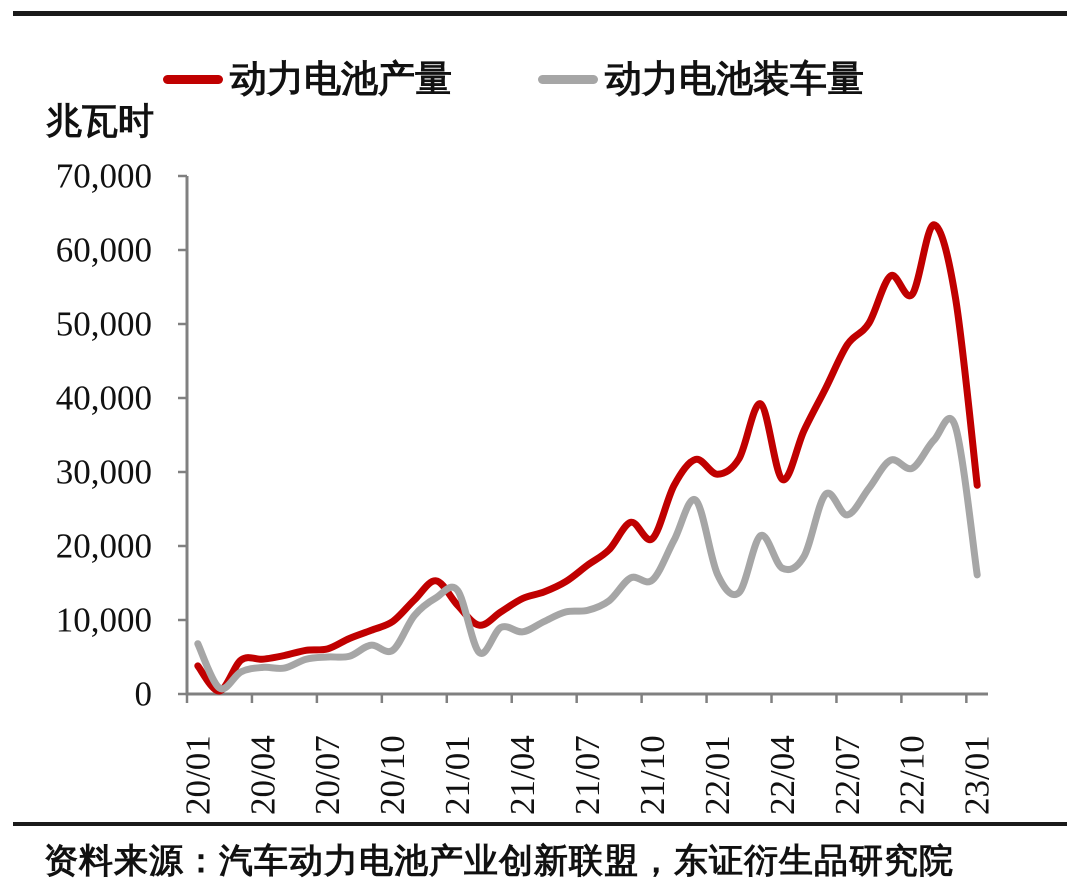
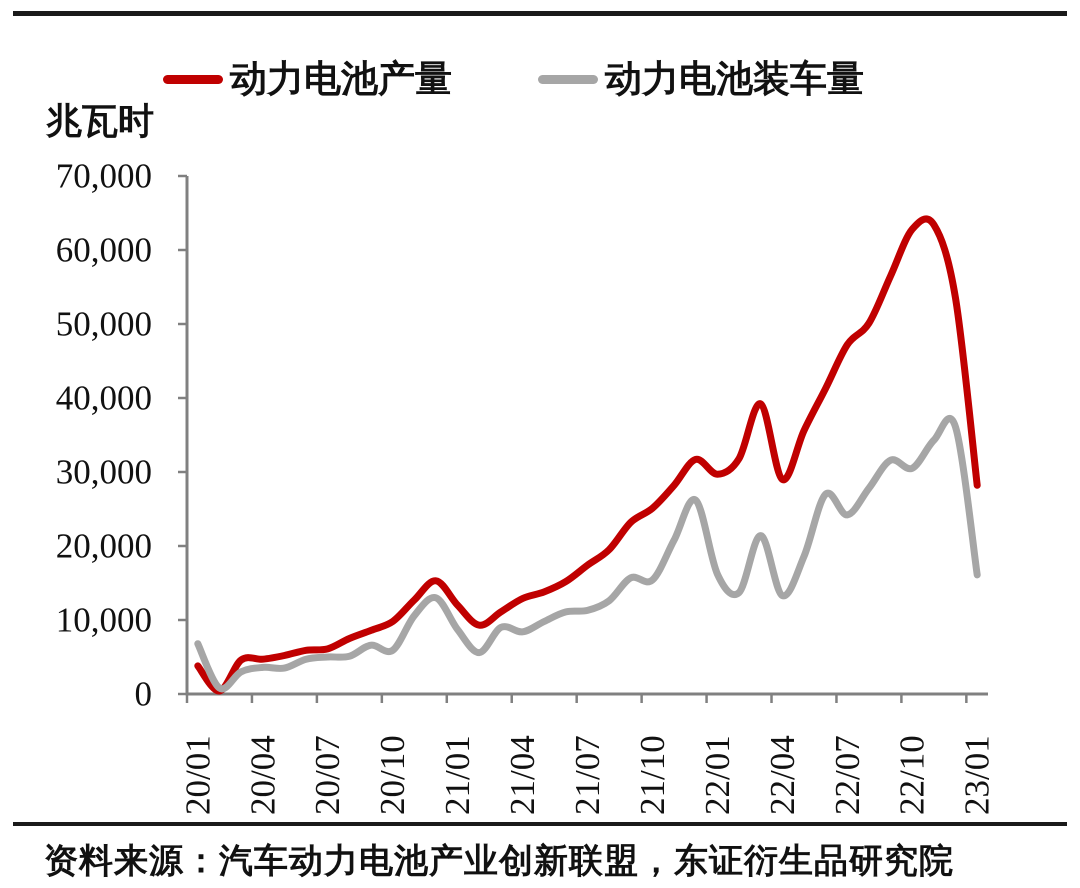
动力电池装车量/21/01: 14000 -> 9000
动力电池产量/21/10: 21000 -> 25000
动力电池装车量/22/04: 17000 -> 13000
动力电池产量/22/10: 54000 -> 63000
